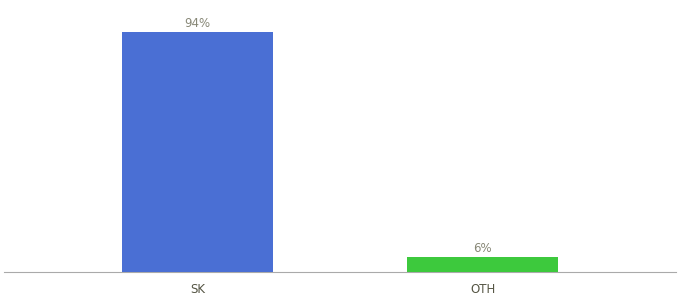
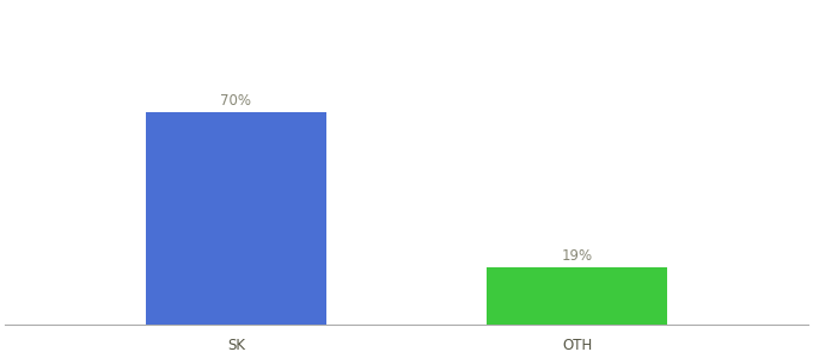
SK: 94% -> 70%
OTH: 6% -> 19%
